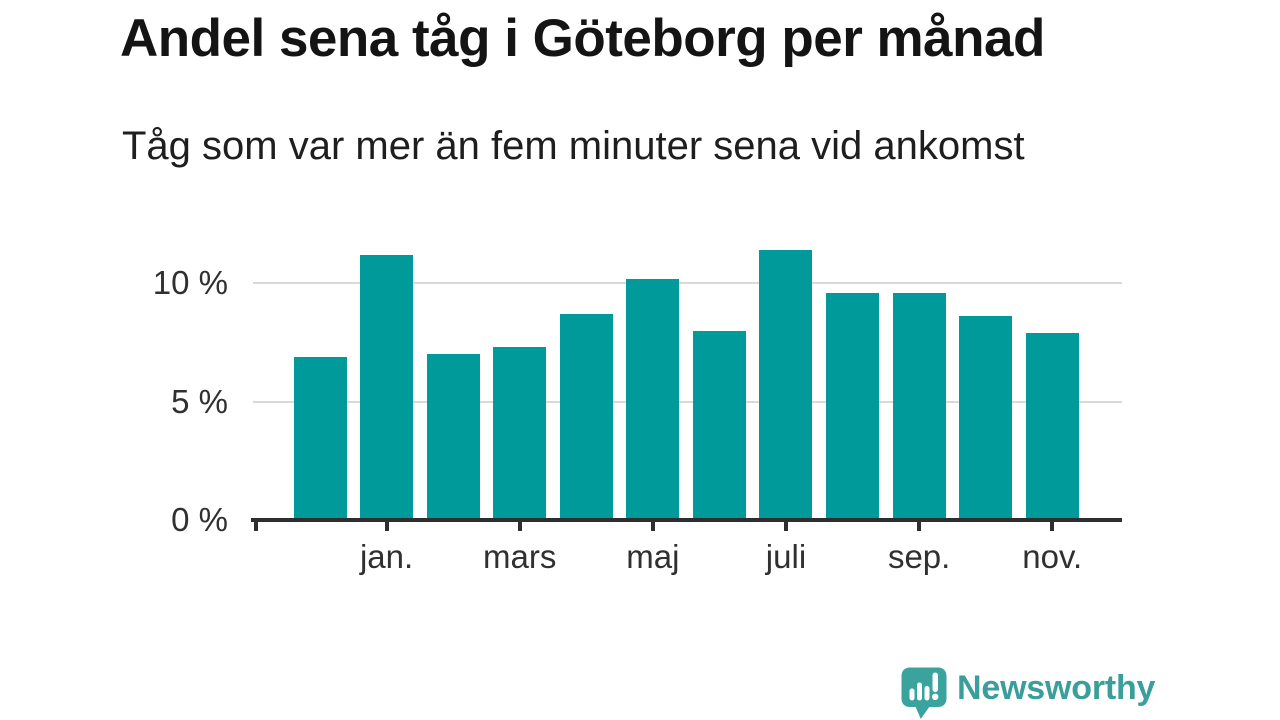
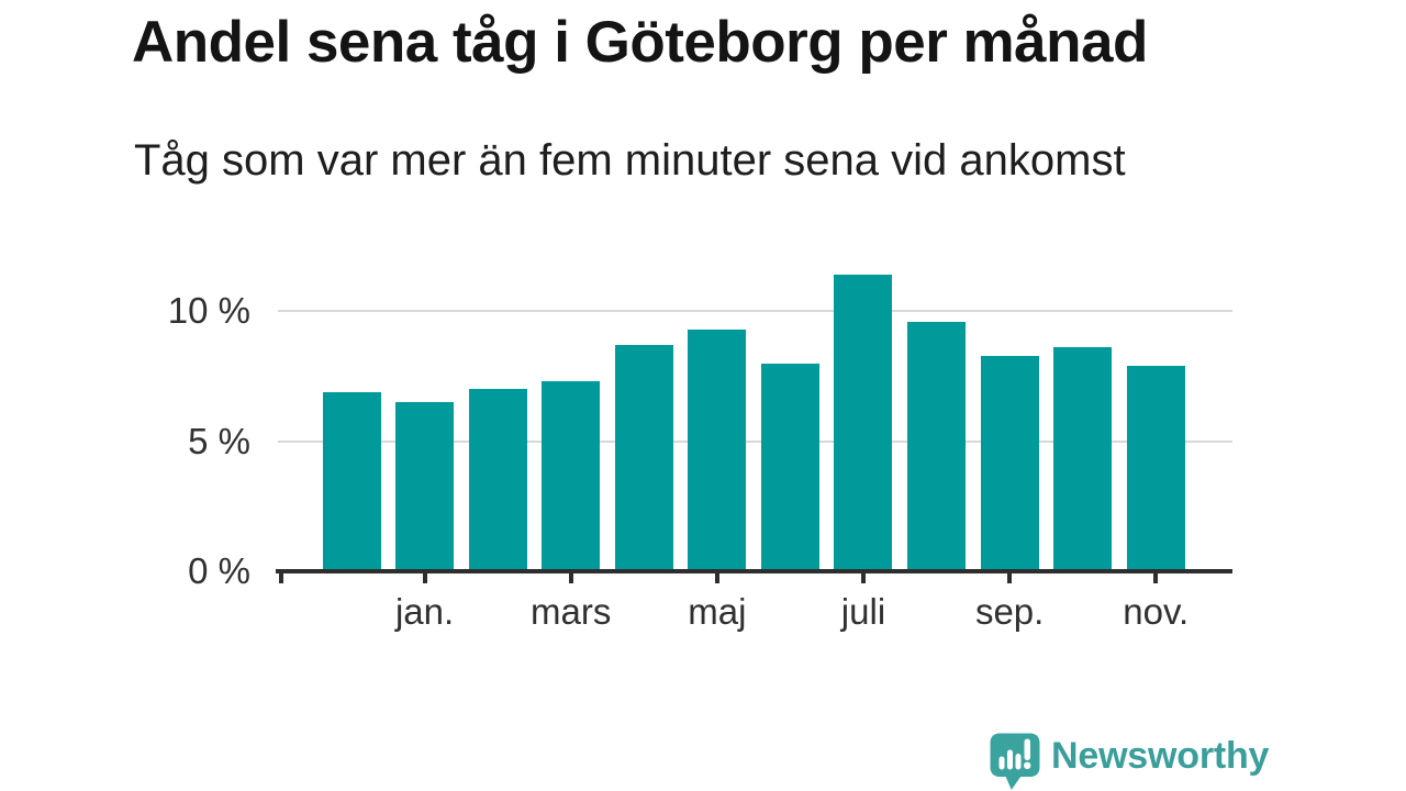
jan.: 11.2% -> 6.5%
maj: 10.2% -> 9.3%
sep.: 9.6% -> 8.3%
